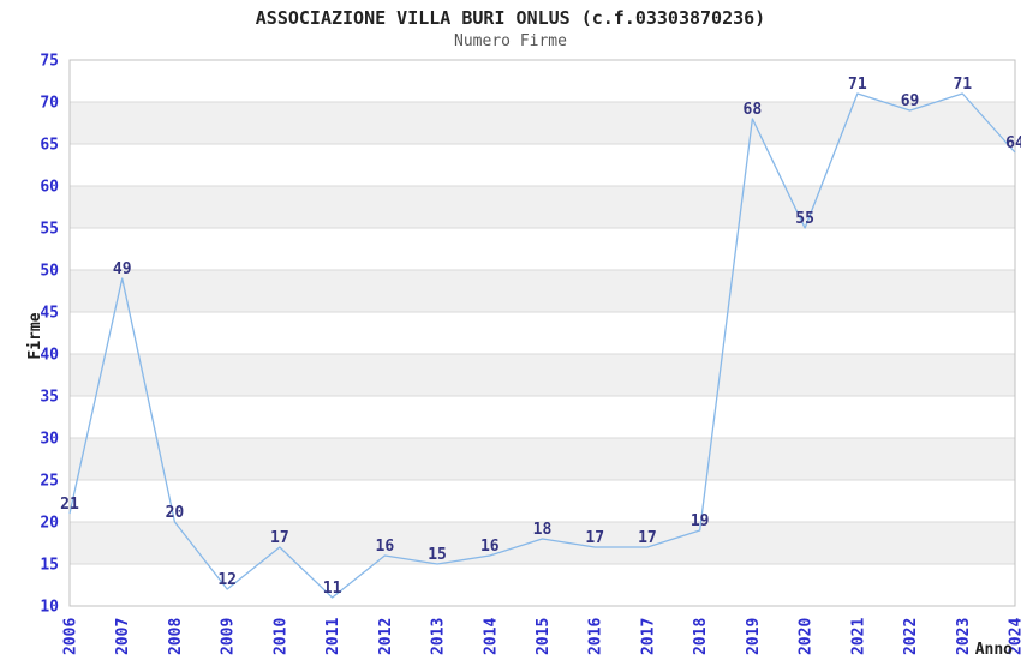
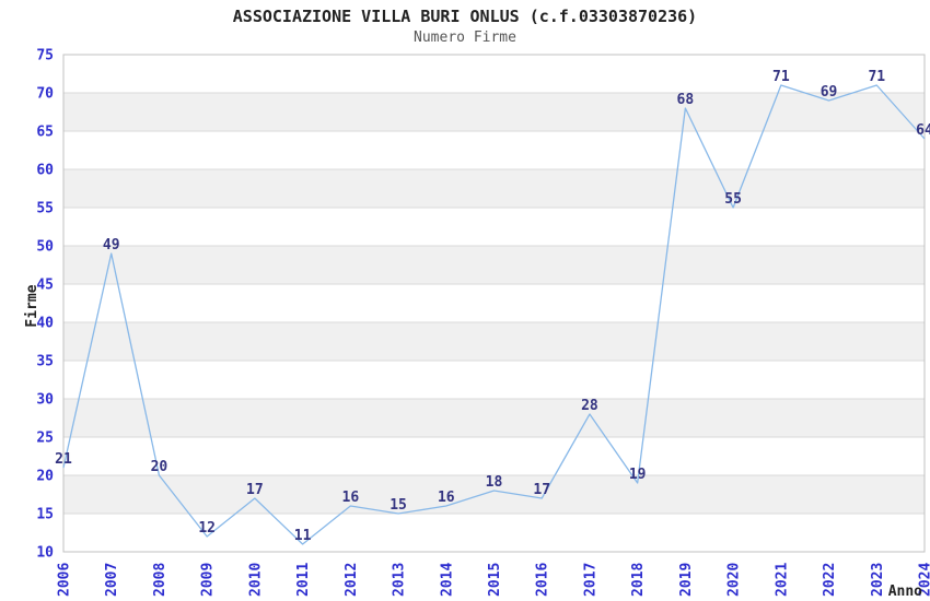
2017: 17 -> 28
